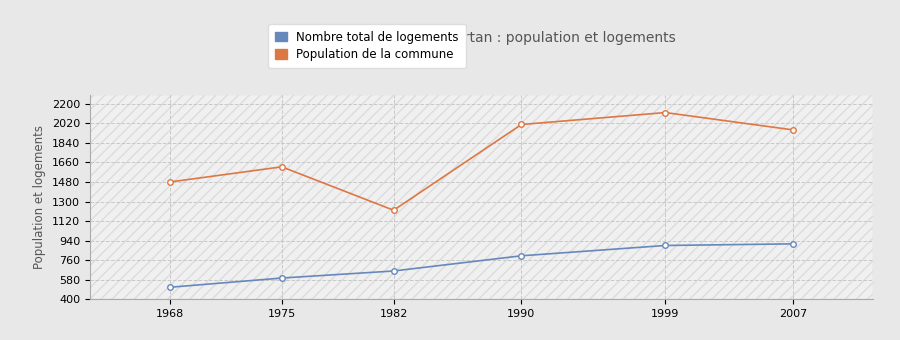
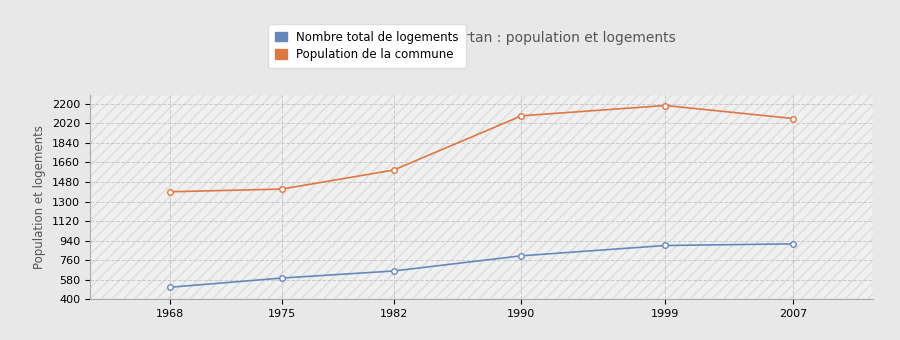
Population de la commune/1968: 1480 -> 1390
Population de la commune/1975: 1620 -> 1420
Population de la commune/1982: 1220 -> 1590
Population de la commune/1990: 2010 -> 2090
Population de la commune/1999: 2120 -> 2180
Population de la commune/2007: 1960 -> 2060
